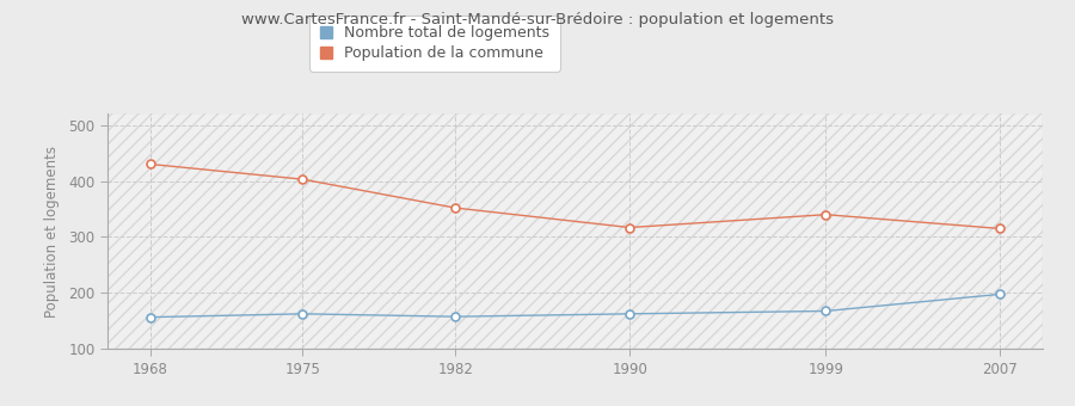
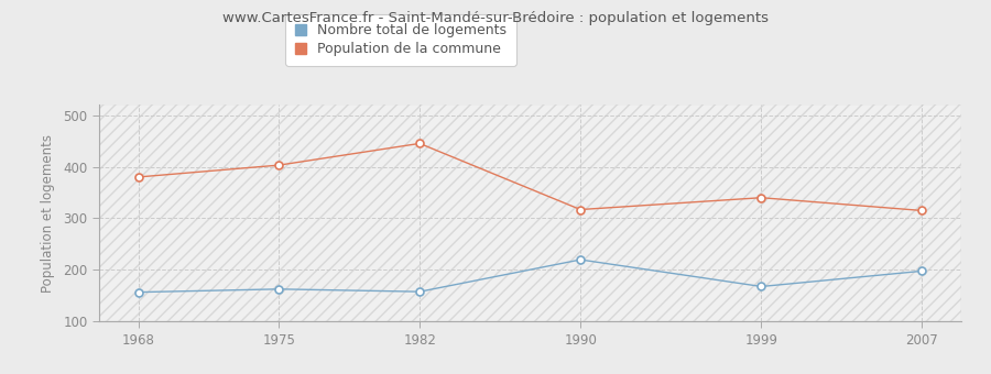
Population de la commune/1968: 430 -> 380
Population de la commune/1982: 352 -> 445
Nombre total de logements/1990: 163 -> 220
